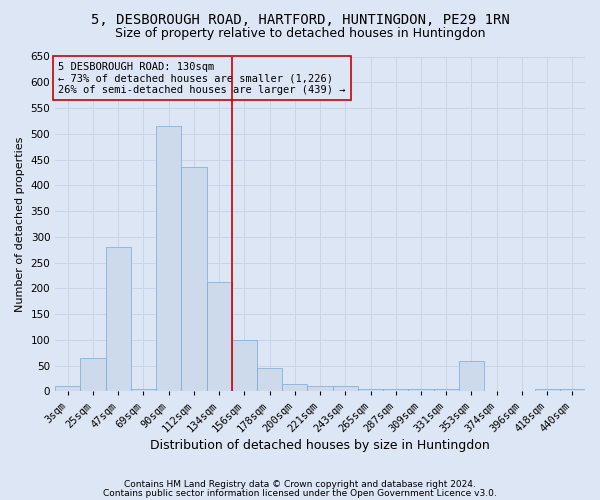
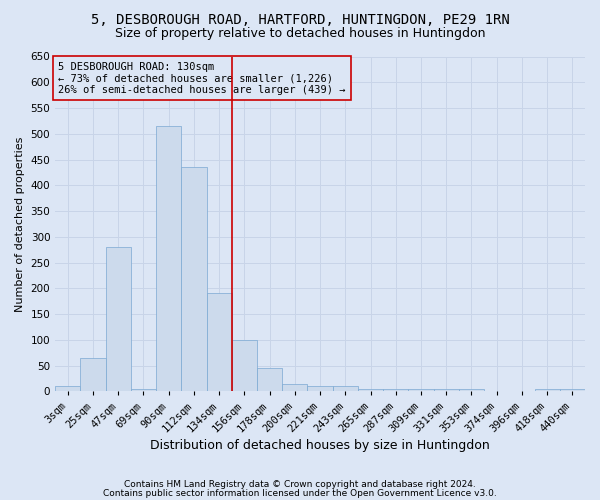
134sqm: 212 -> 190
353sqm: 58 -> 4
